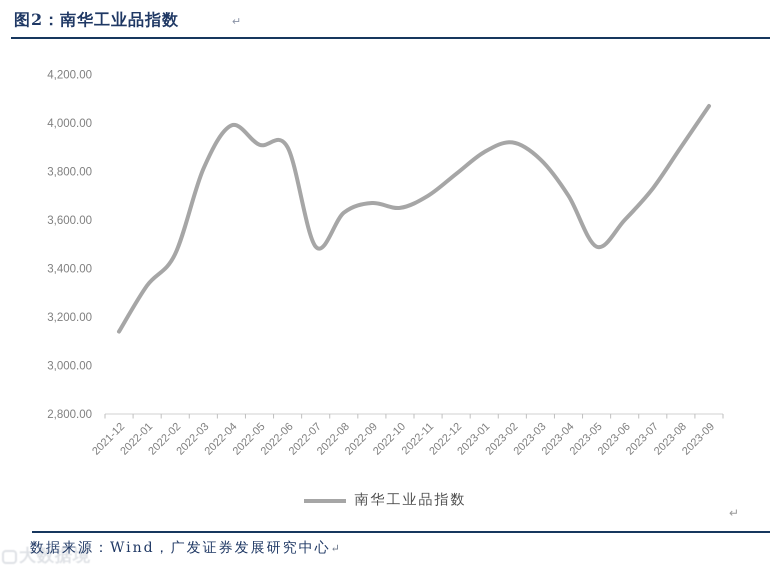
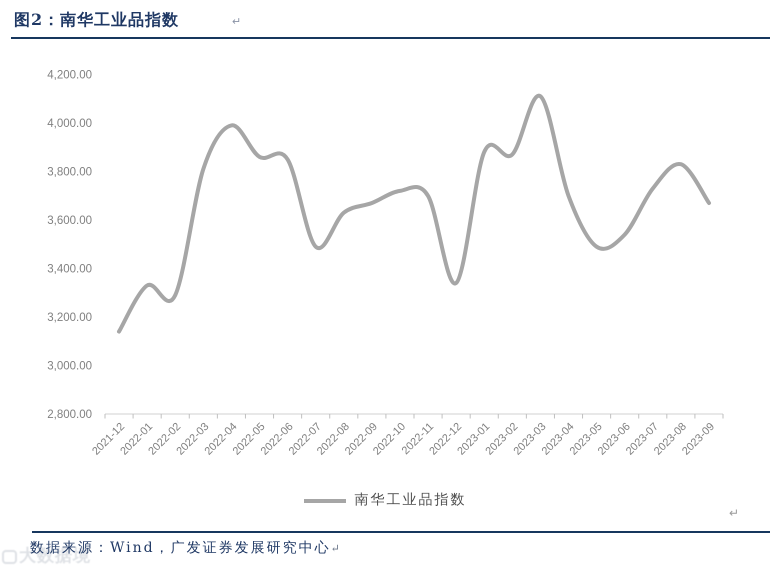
2022-02: 3460 -> 3290
2022-05: 3910 -> 3860
2022-06: 3900 -> 3850
2022-10: 3650 -> 3720
2022-12: 3790 -> 3340
2023-02: 3920 -> 3870
2023-03: 3850 -> 4110
2023-06: 3600 -> 3540
2023-08: 3900 -> 3830
2023-09: 4070 -> 3670
